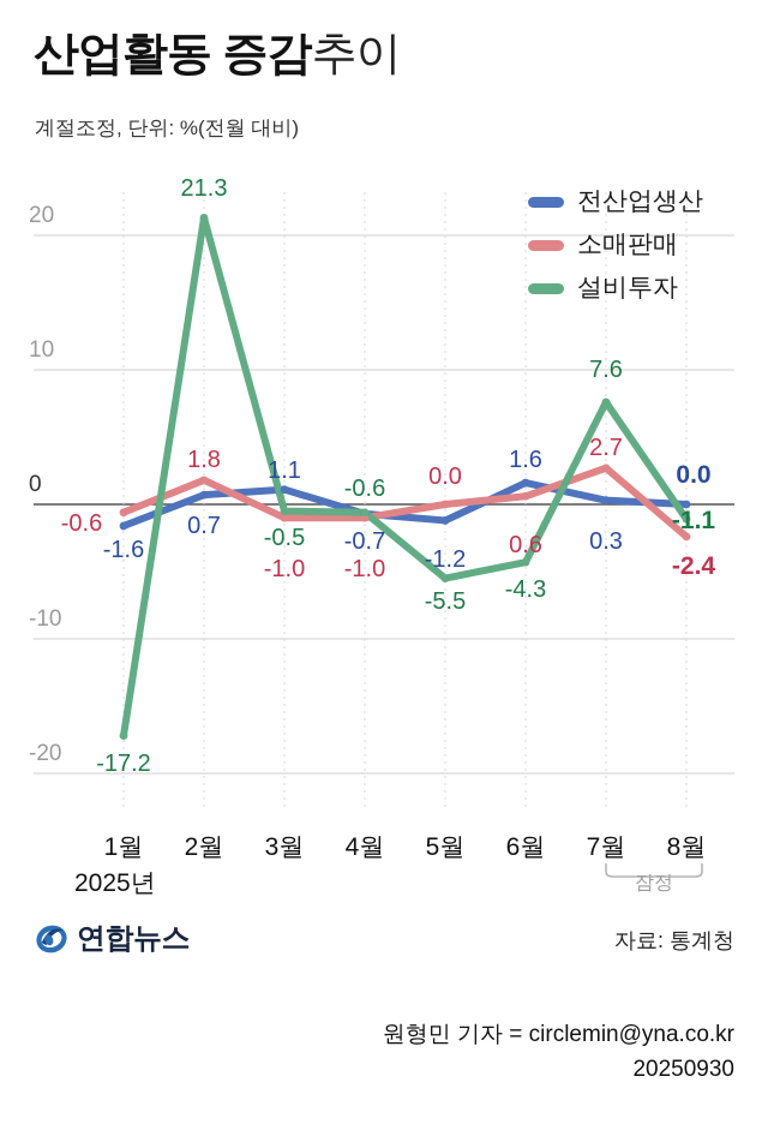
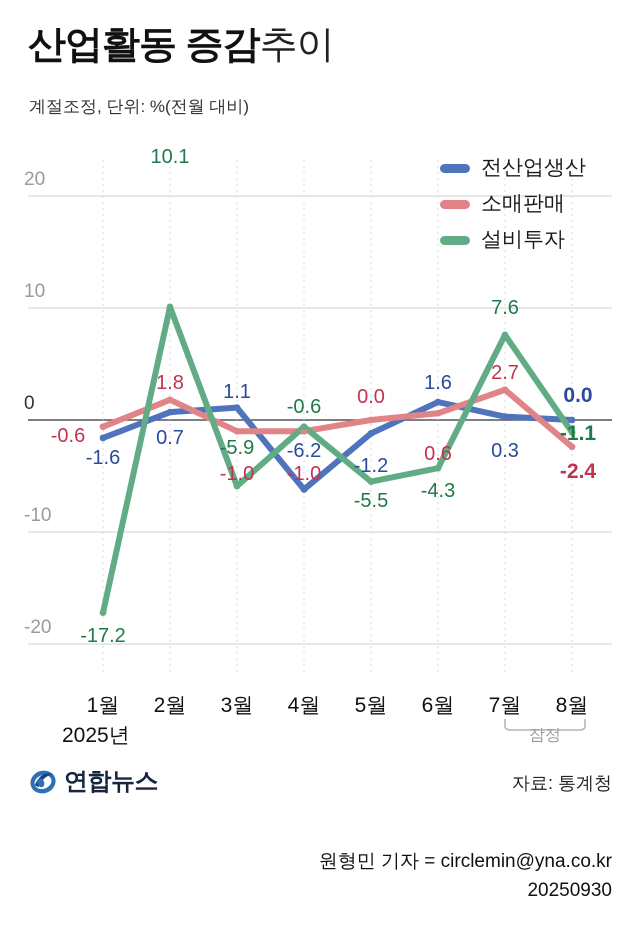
설비투자/2월: 21.3 -> 10.1
설비투자/3월: -0.5 -> -5.9
전산업생산/4월: -0.7 -> -6.2
